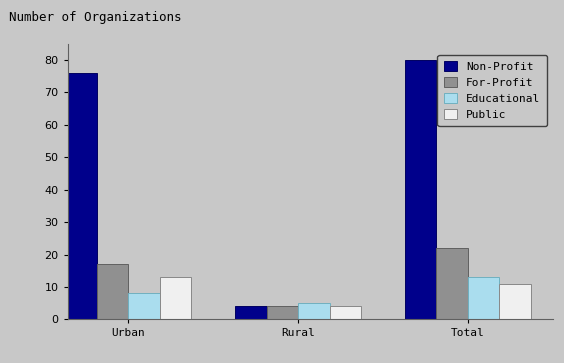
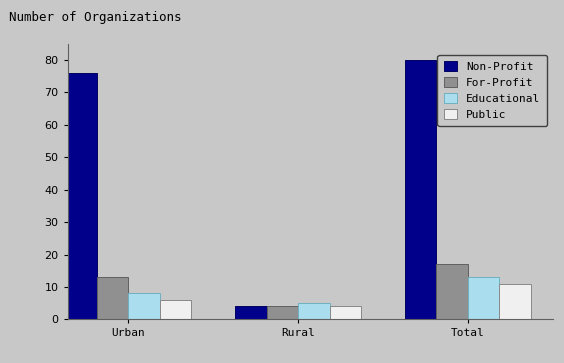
For-Profit/Urban: 17 -> 13
Public/Urban: 13 -> 6
For-Profit/Total: 22 -> 17
